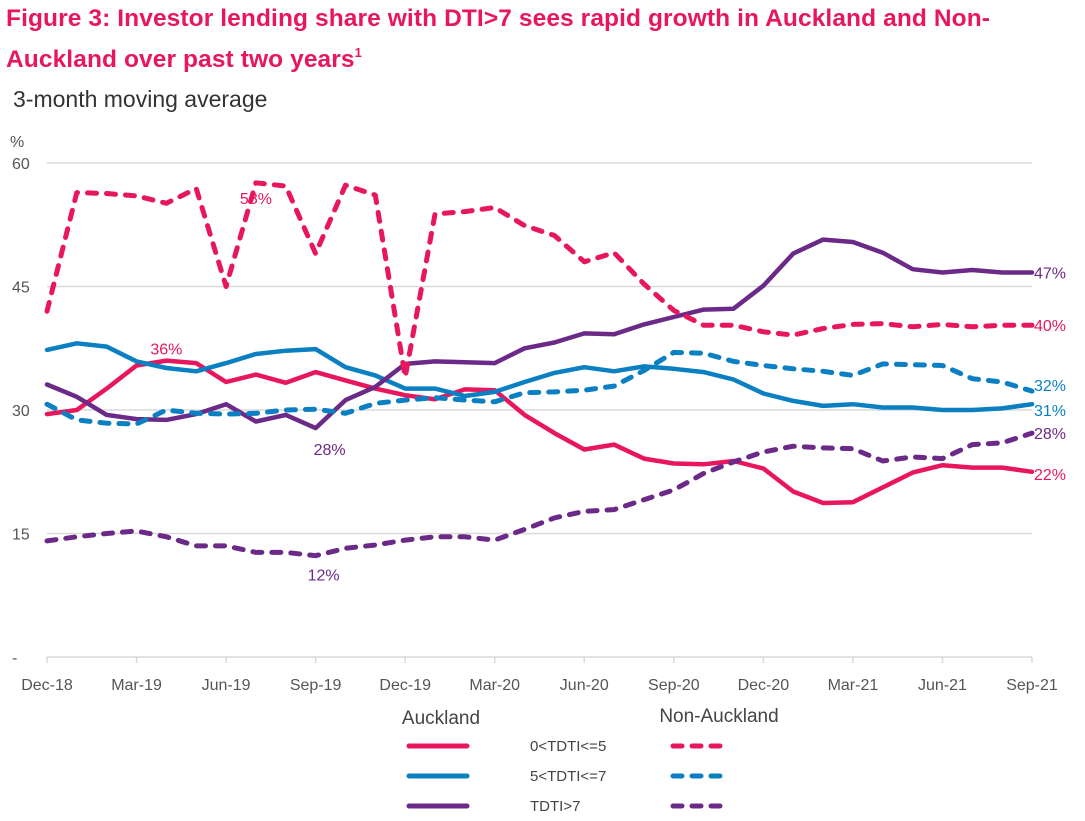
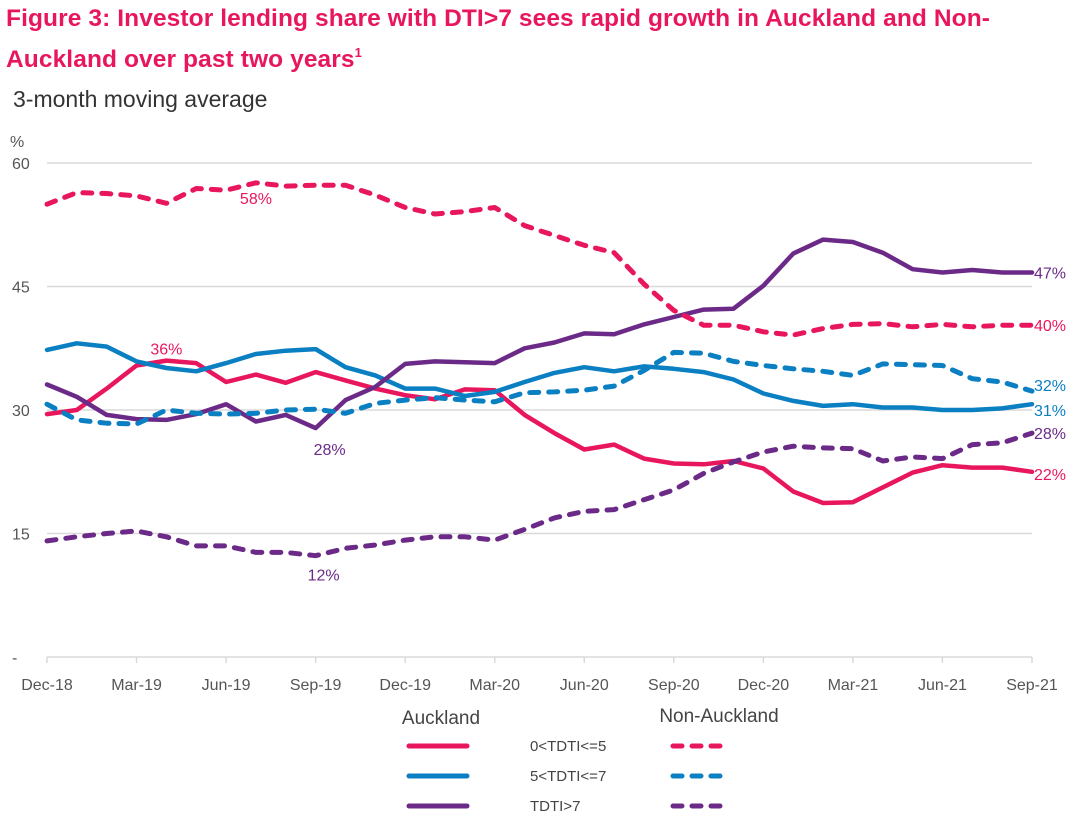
Non-Auckland 0<TDTI<=5/Dec-18: 42 -> 55
Non-Auckland 0<TDTI<=5/Jun-19: 45 -> 57
Non-Auckland 0<TDTI<=5/Sep-19: 49 -> 57
Non-Auckland 0<TDTI<=5/Dec-19: 34 -> 55
Non-Auckland 0<TDTI<=5/Jun-20: 48 -> 50
